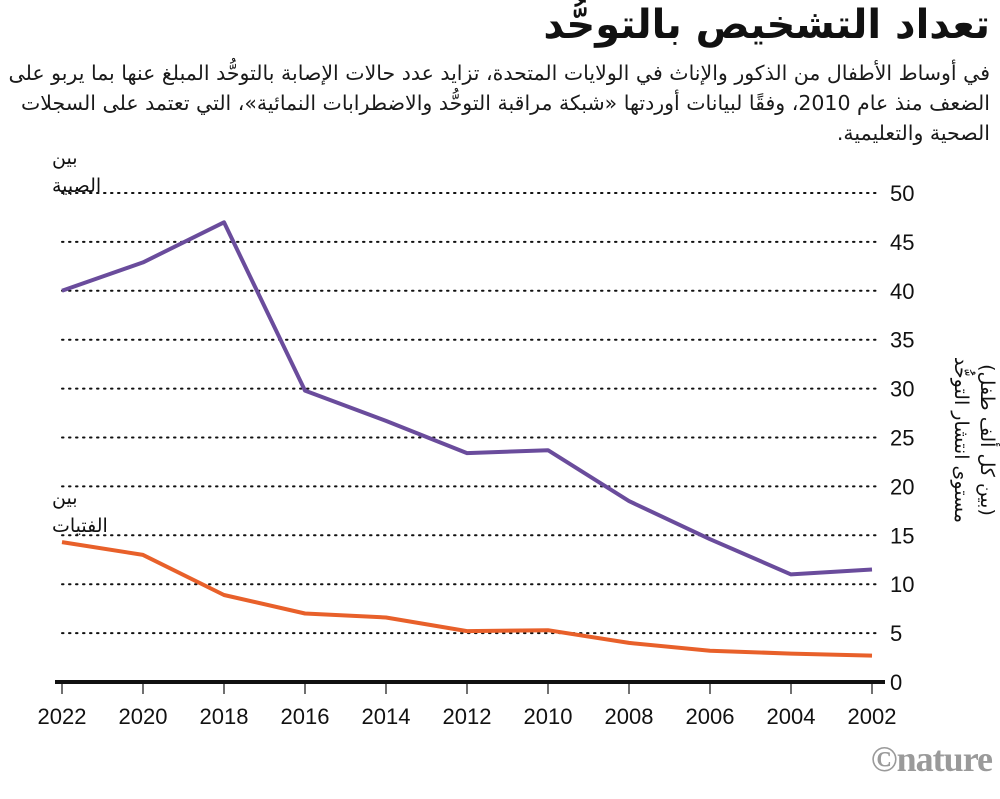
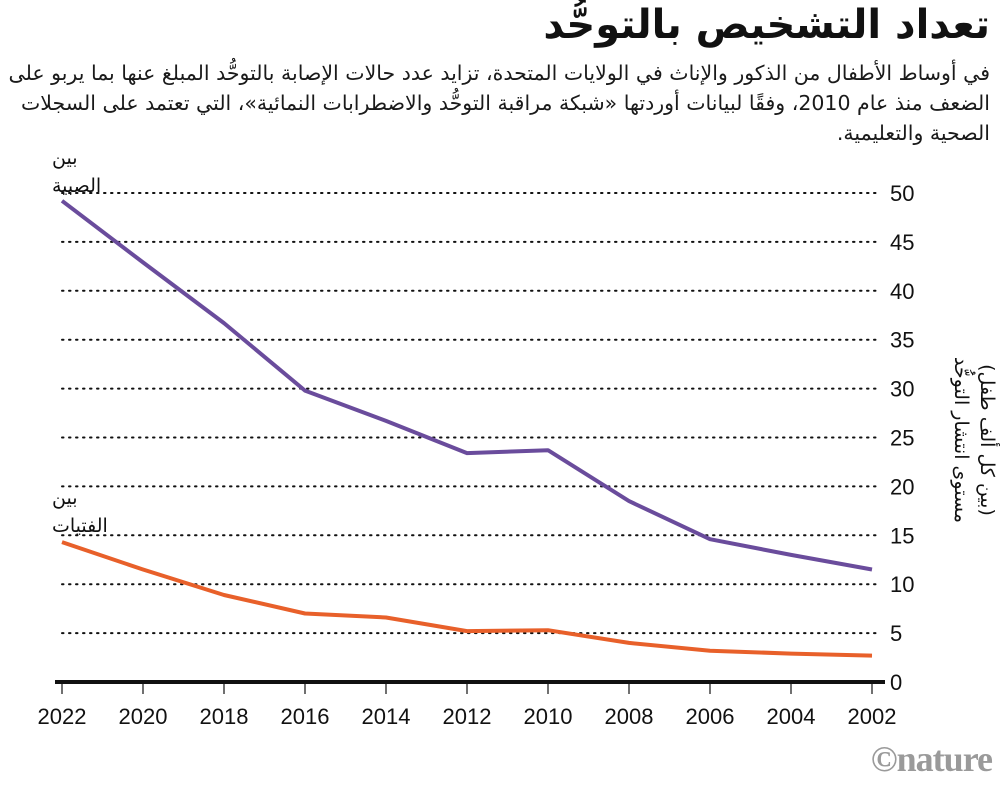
بين الصبية/2022: 40 -> 49
بين الفتيات/2020: 13 -> 12
بين الصبية/2018: 47 -> 37
بين الصبية/2004: 11 -> 13
